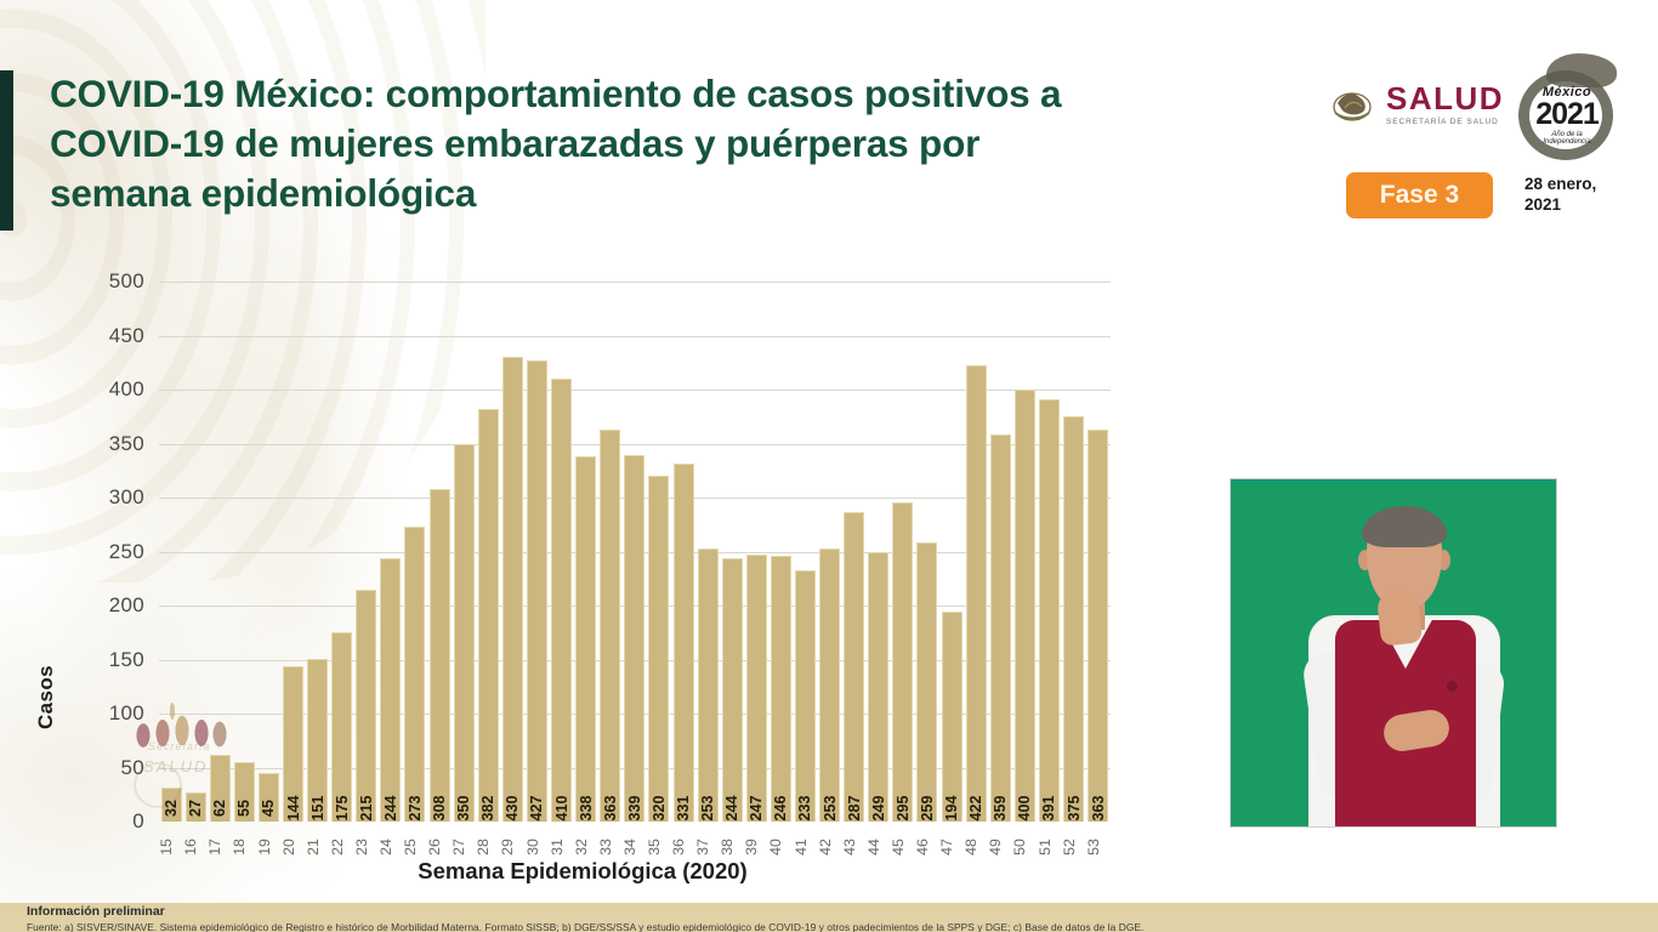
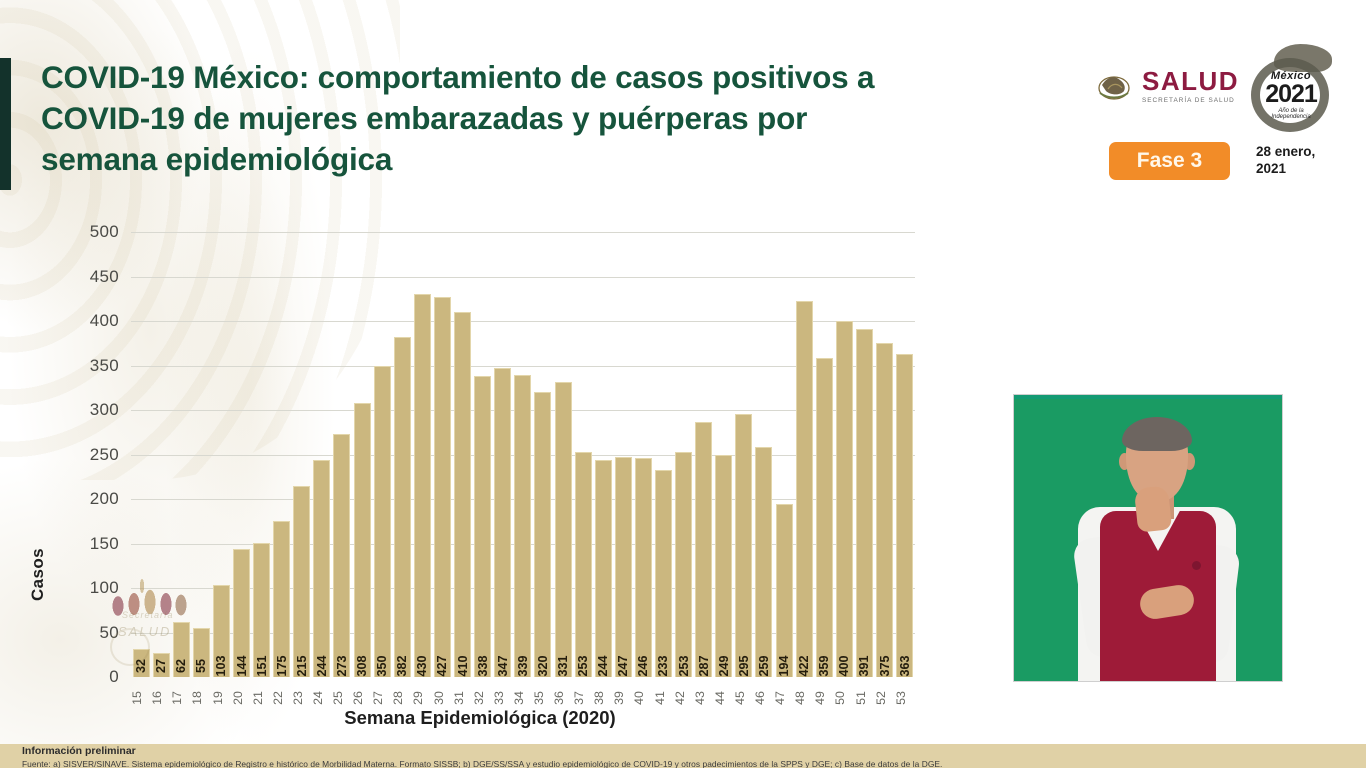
19: 45 -> 103
33: 363 -> 347
